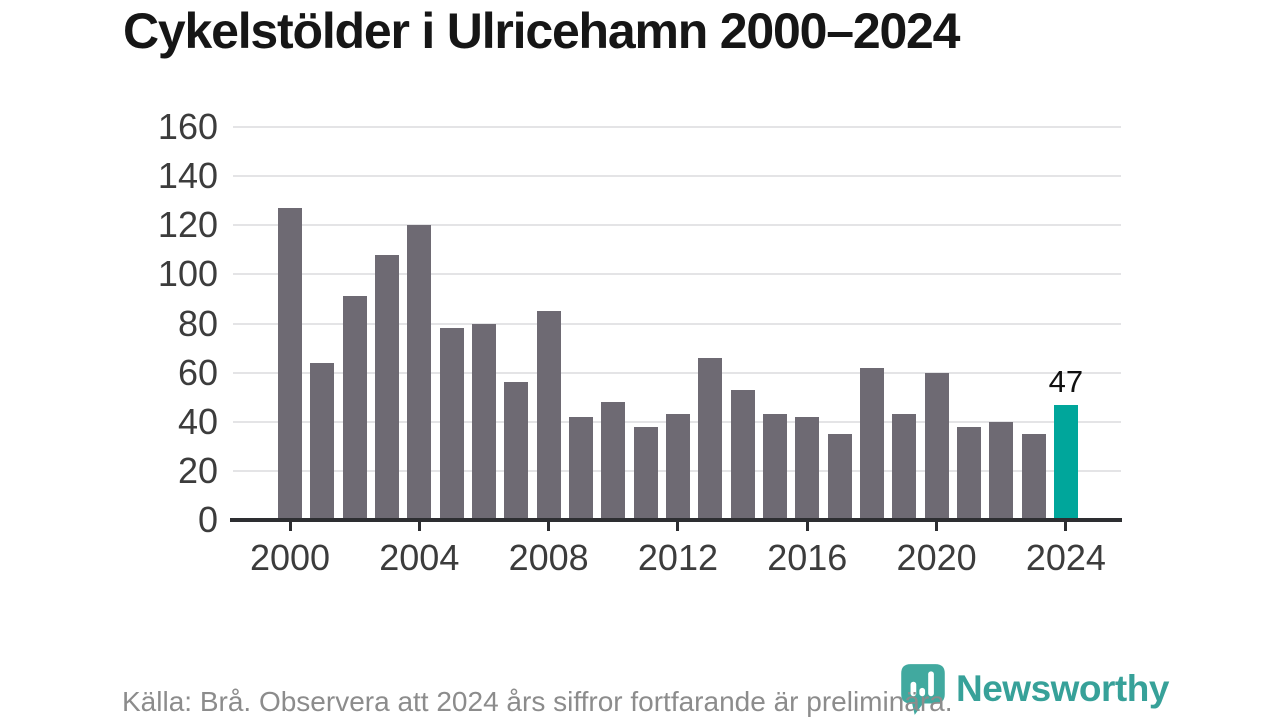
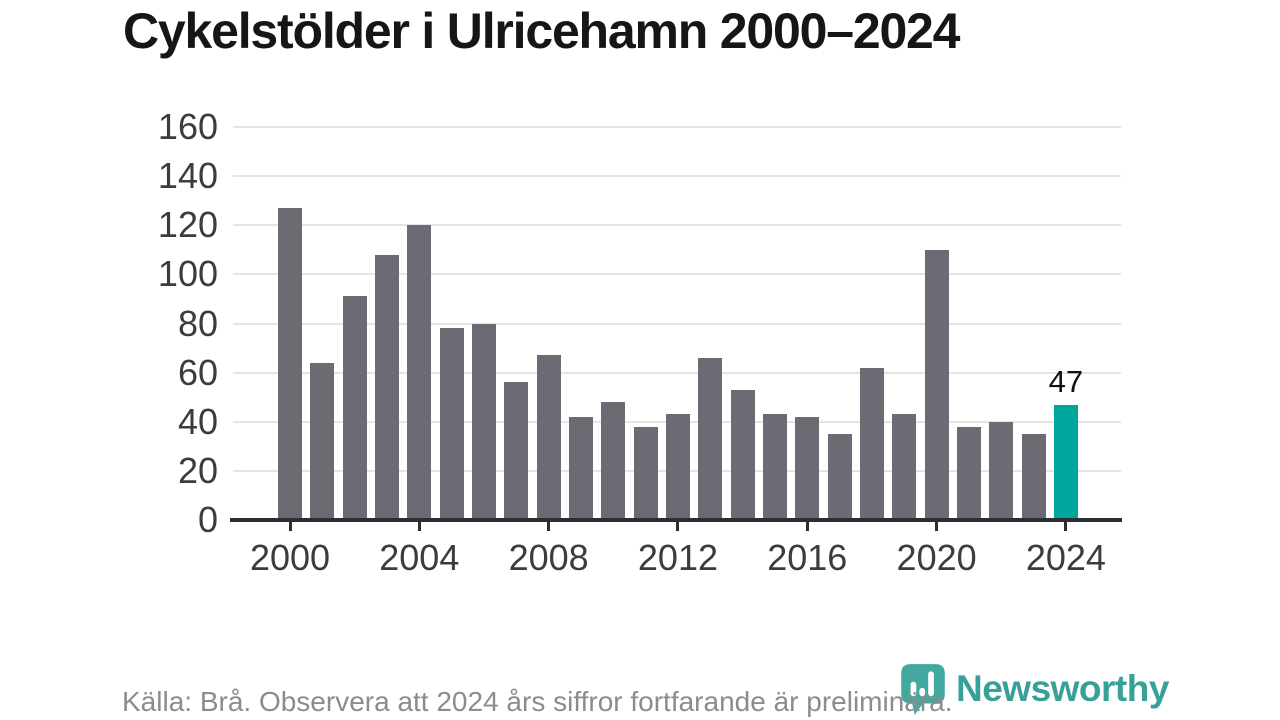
2008: 85 -> 67
2020: 60 -> 110
